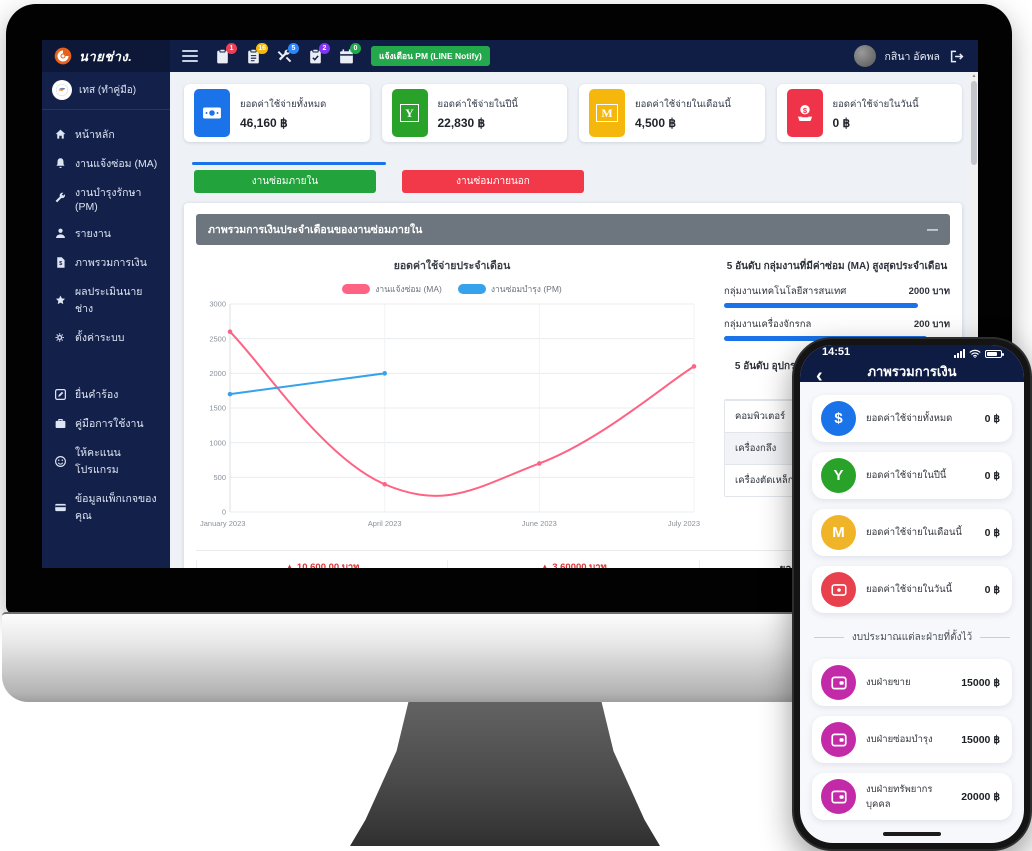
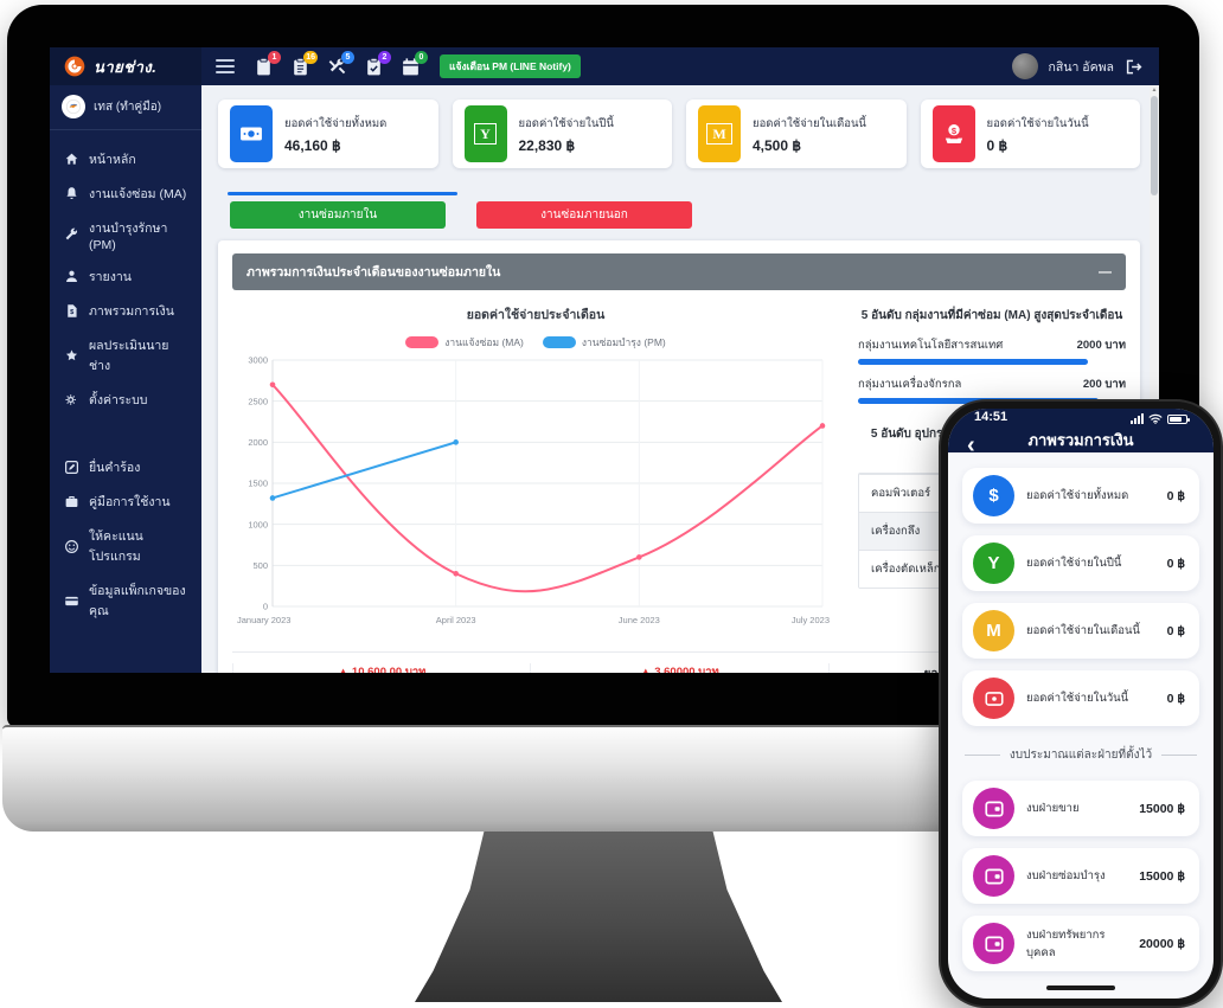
งานแจ้งซ่อม (MA)/January 2023: 2600 -> 2700
งานซ่อมบำรุง (PM)/January 2023: 1700 -> 1300
งานแจ้งซ่อม (MA)/June 2023: 700 -> 600
งานแจ้งซ่อม (MA)/July 2023: 2100 -> 2200
